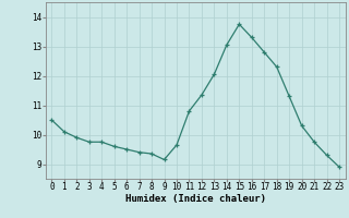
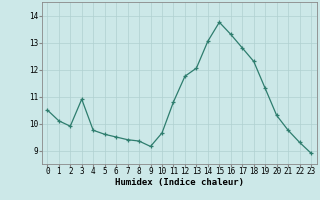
3: 9.75 -> 10.90
12: 11.35 -> 11.75
